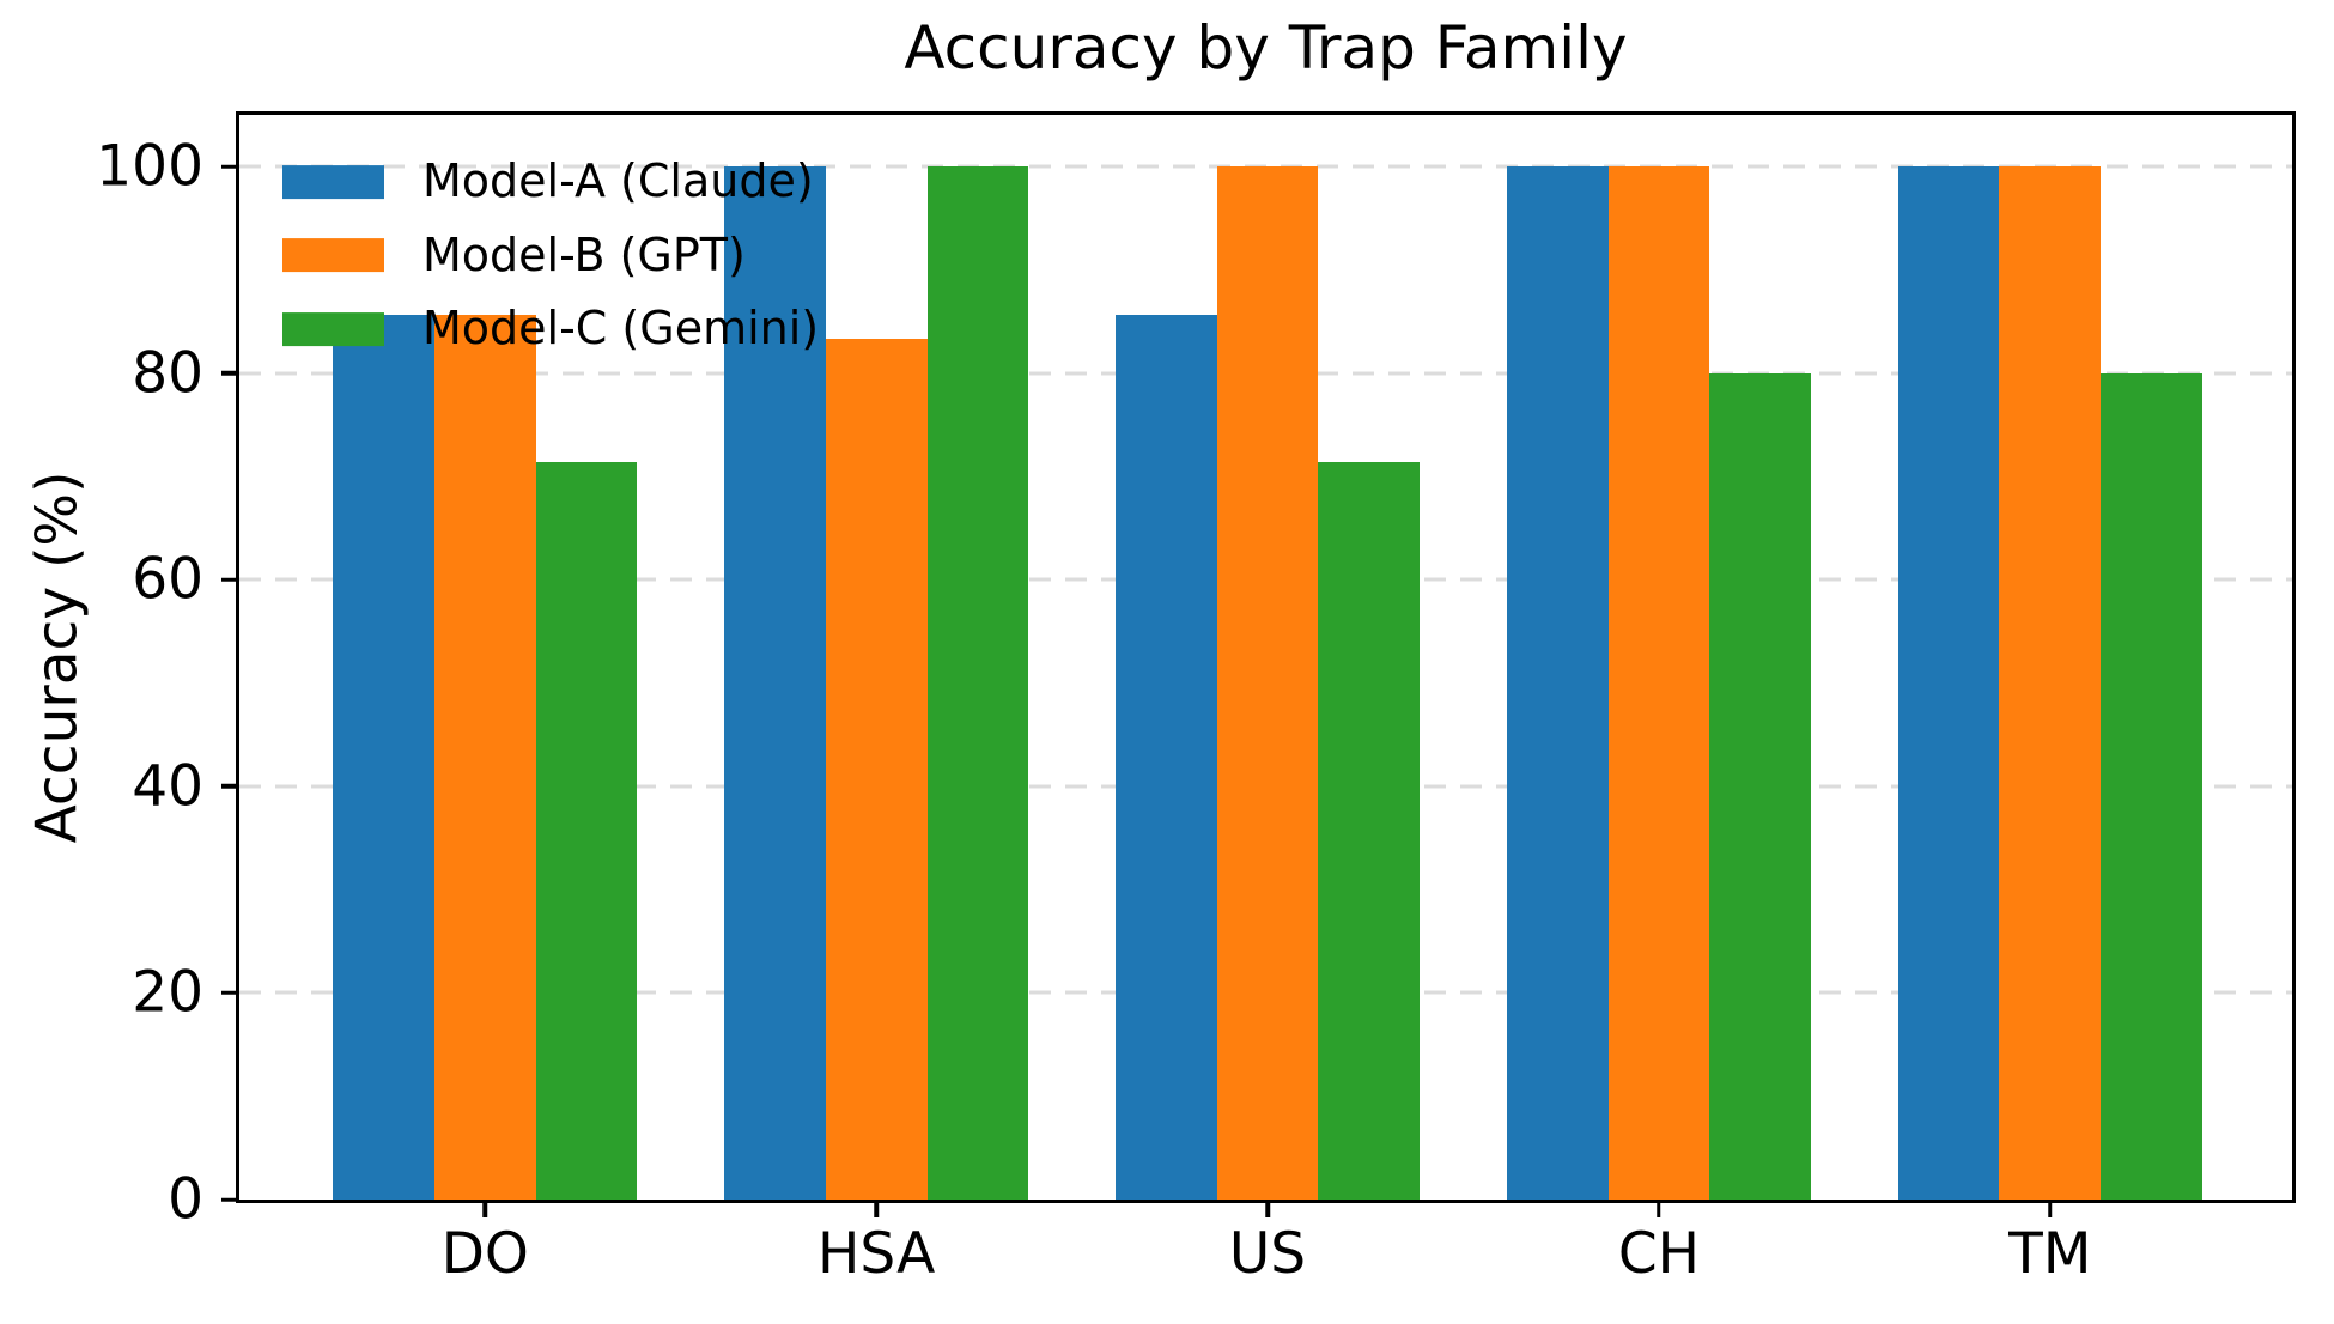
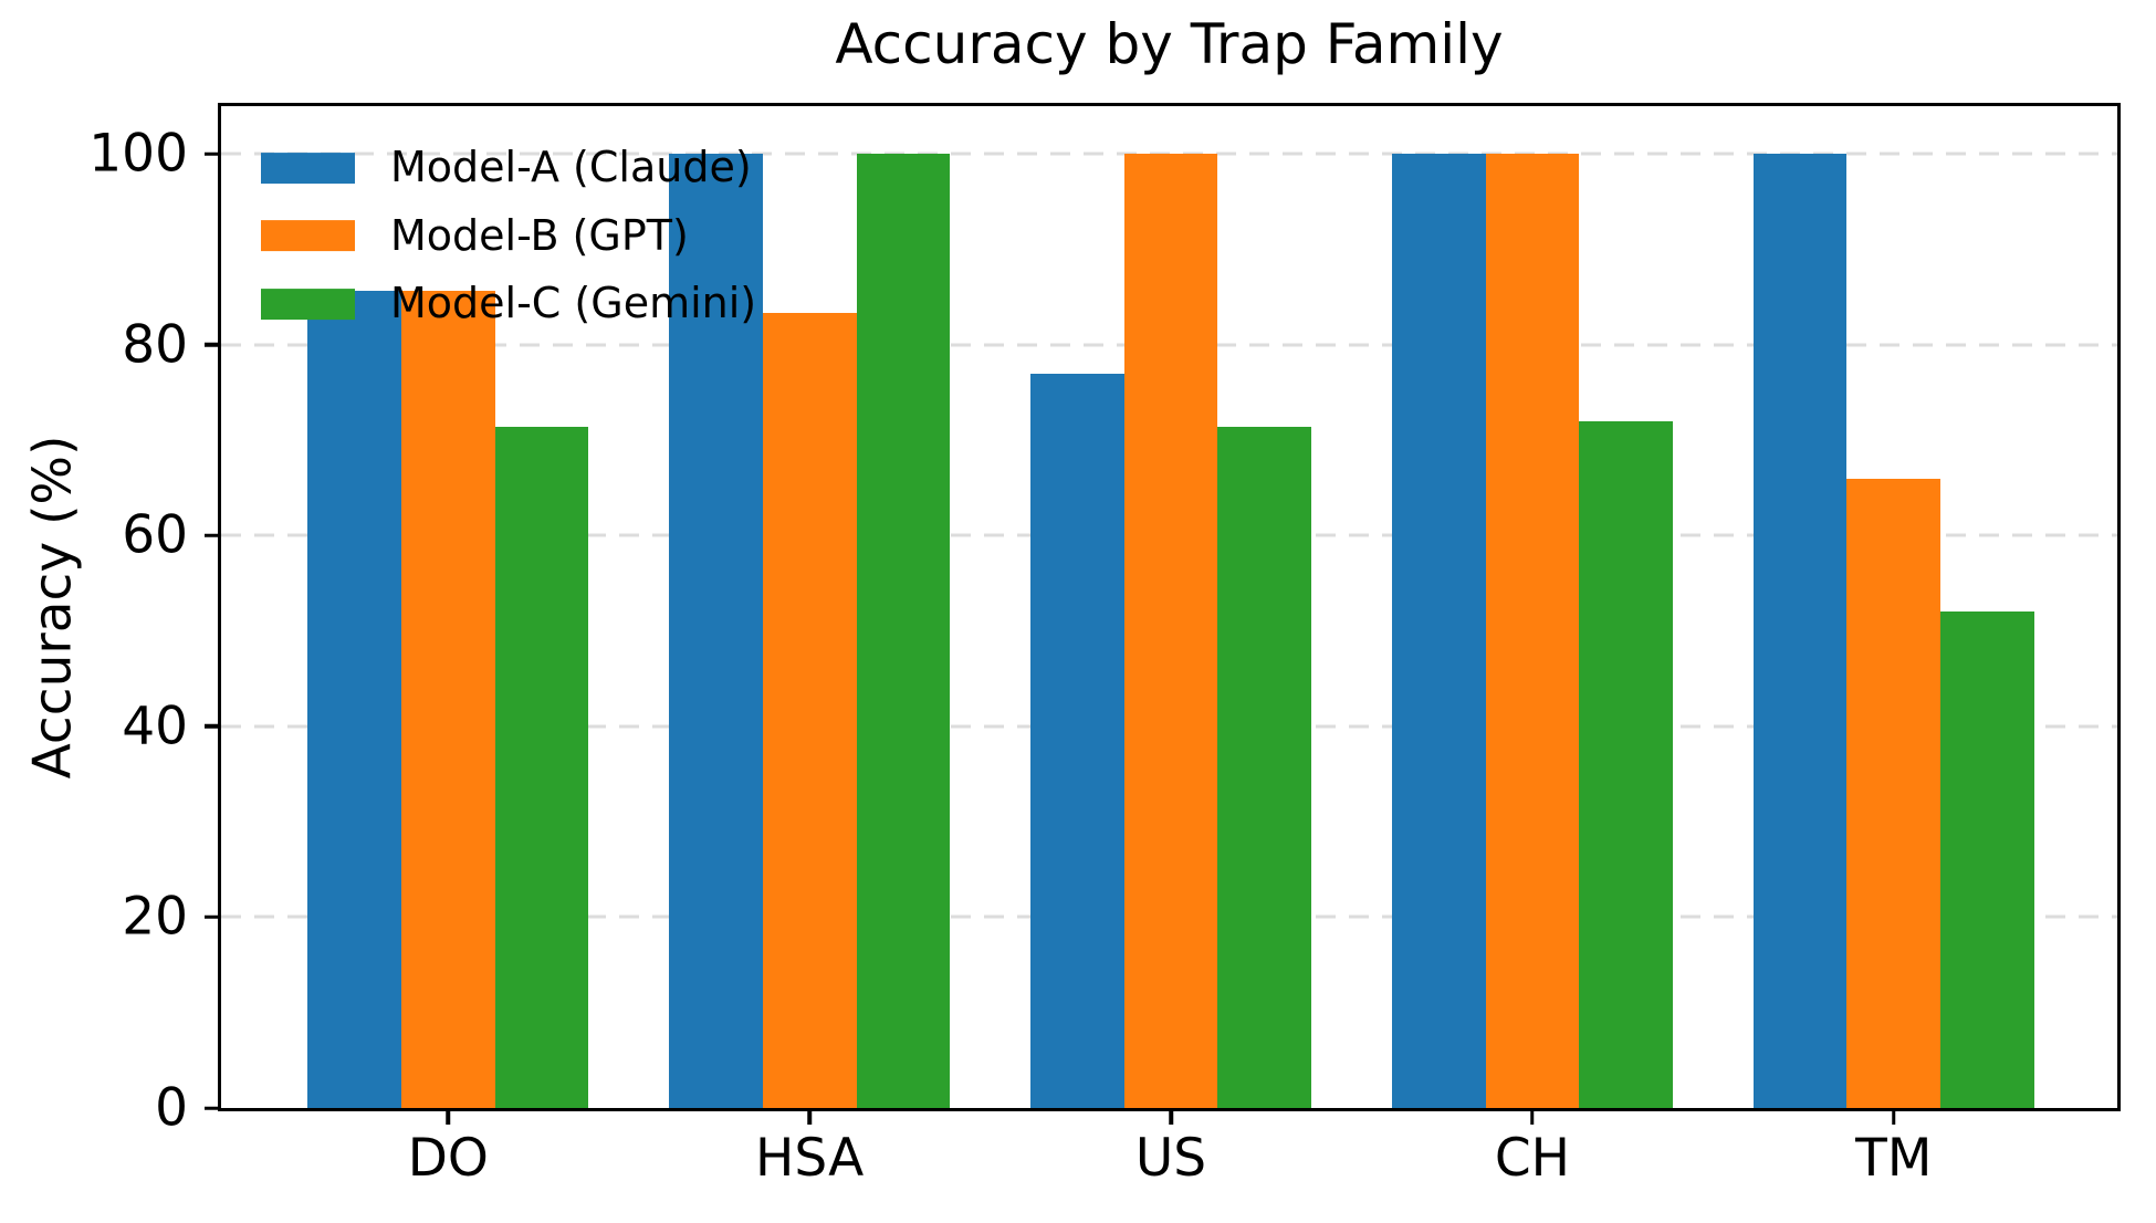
Model-A (Claude)/US: 86 -> 77
Model-C (Gemini)/CH: 80 -> 72
Model-B (GPT)/TM: 100 -> 66
Model-C (Gemini)/TM: 80 -> 52
